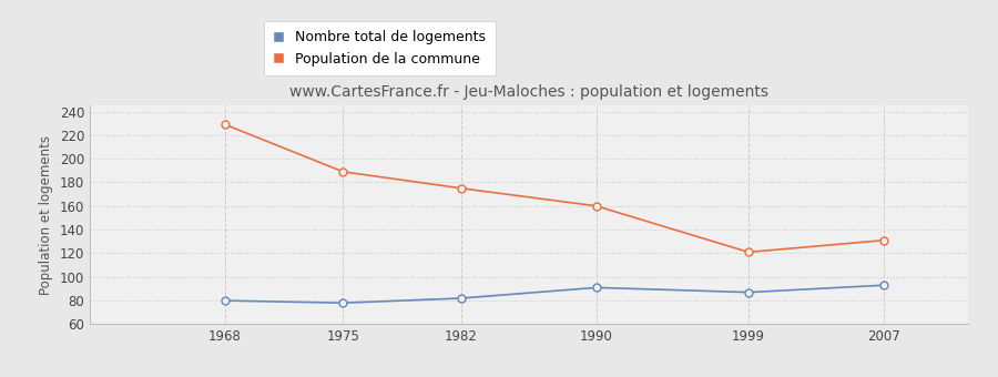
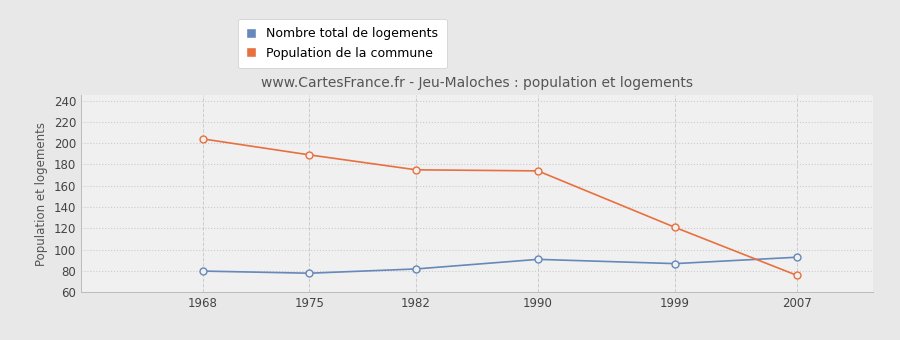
Population de la commune/1968: 229 -> 204
Population de la commune/1990: 160 -> 174
Population de la commune/2007: 131 -> 76
